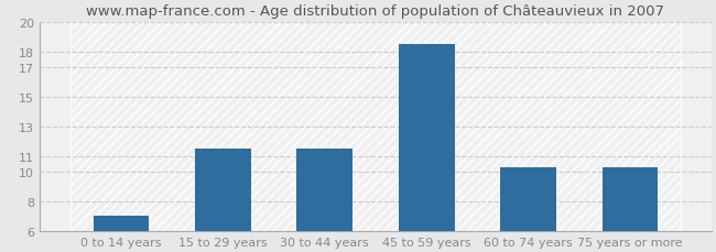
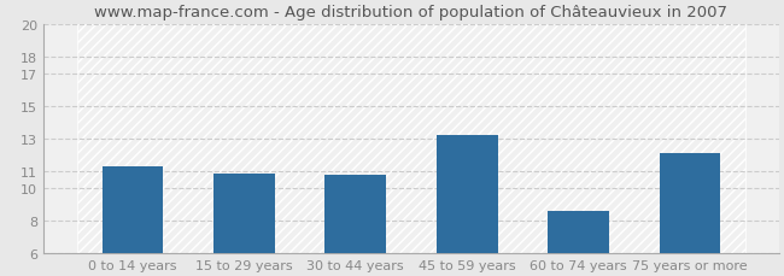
0 to 14 years: 7.0 -> 11.3
15 to 29 years: 11.5 -> 10.9
30 to 44 years: 11.5 -> 10.8
45 to 59 years: 18.5 -> 13.2
60 to 74 years: 10.3 -> 8.6
75 years or more: 10.3 -> 12.1
